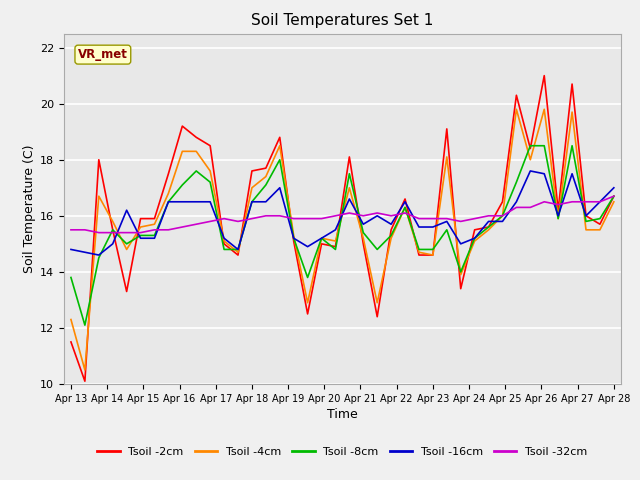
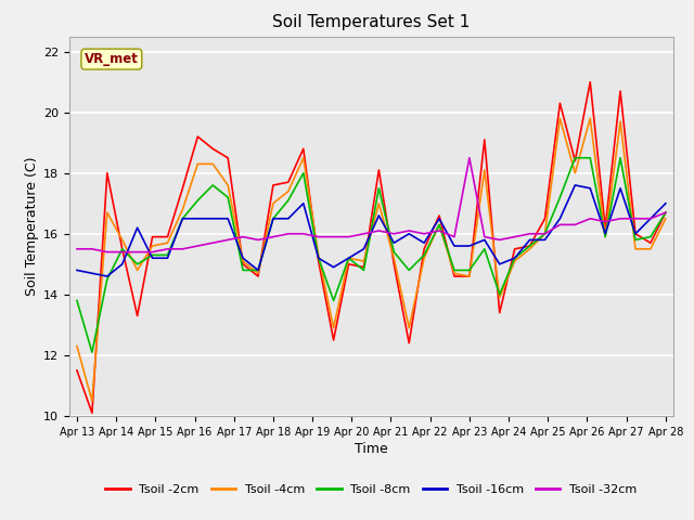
Tsoil -32cm/Apr 23: 15.9 -> 18.5
